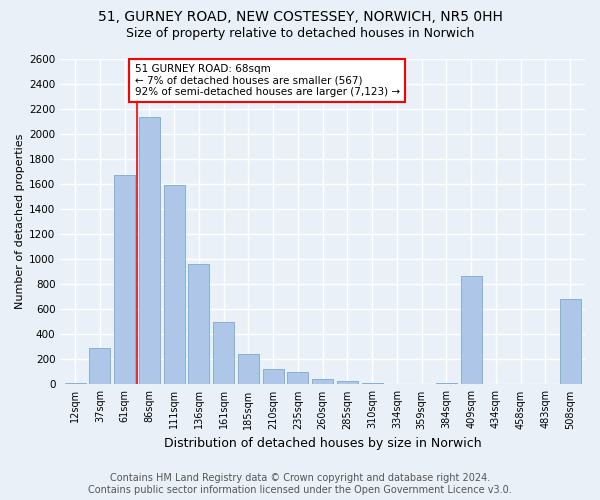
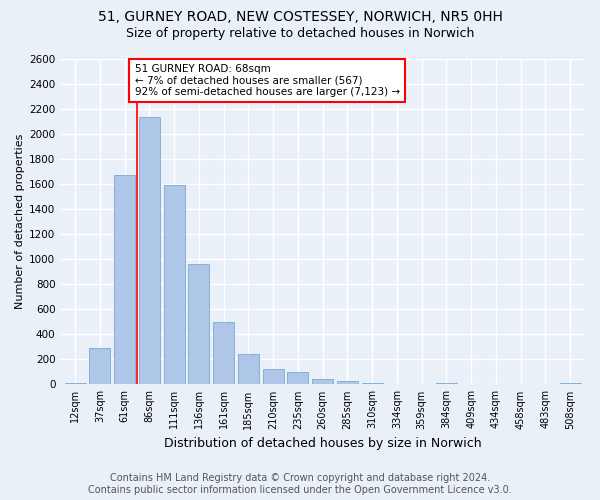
409sqm: 870 -> 0
508sqm: 680 -> 10
